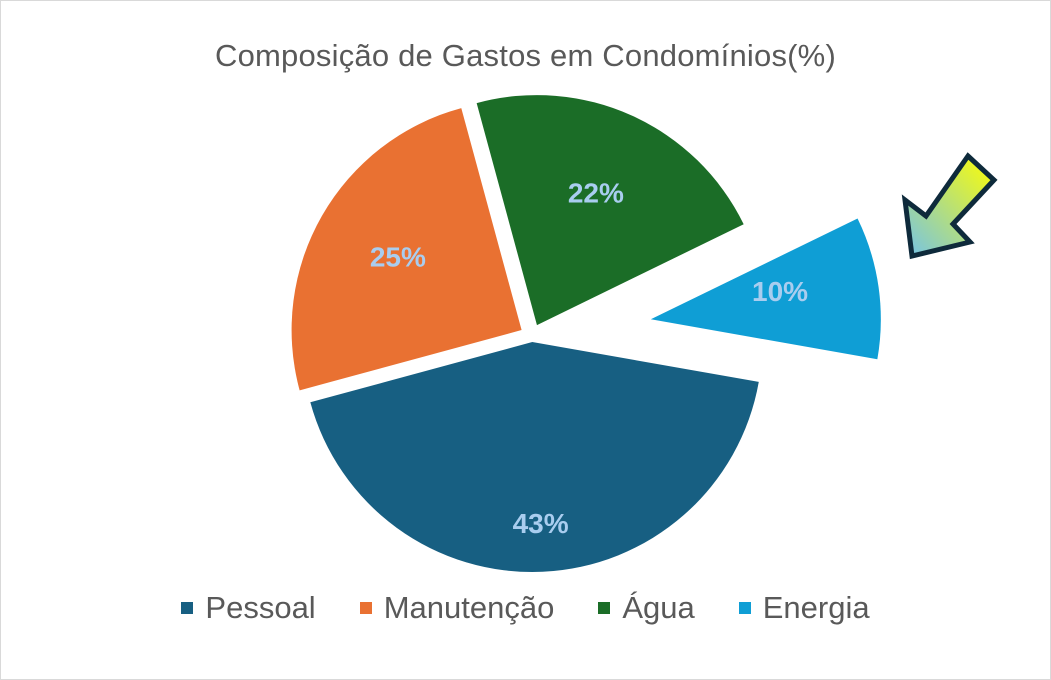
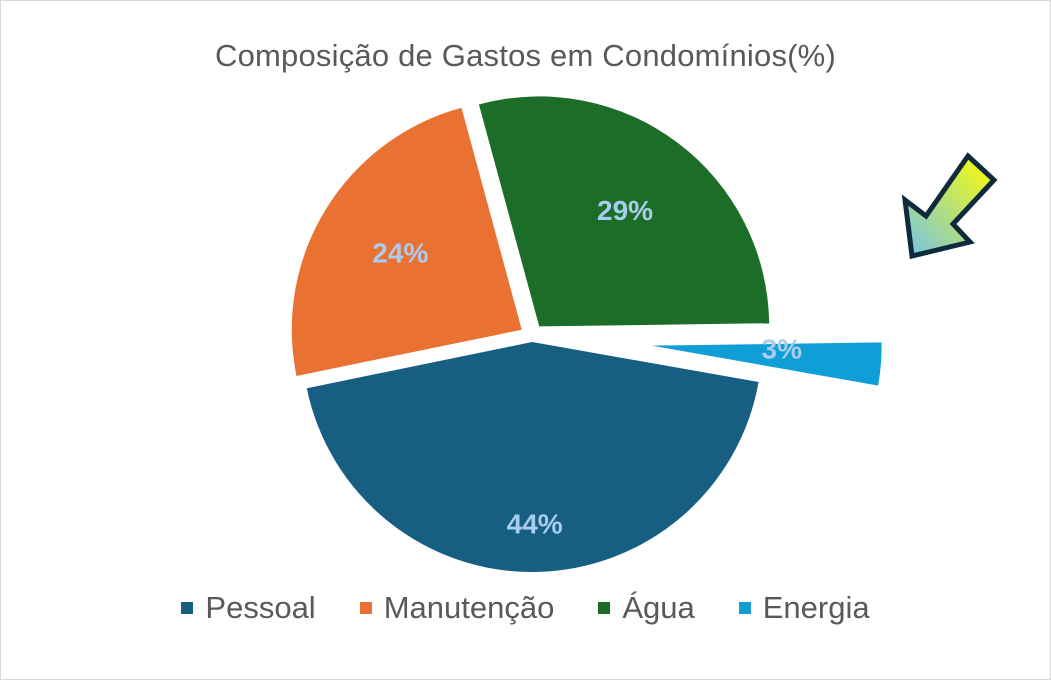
Pessoal: 43% -> 44%
Manutenção: 25% -> 24%
Água: 22% -> 29%
Energia: 10% -> 3%
